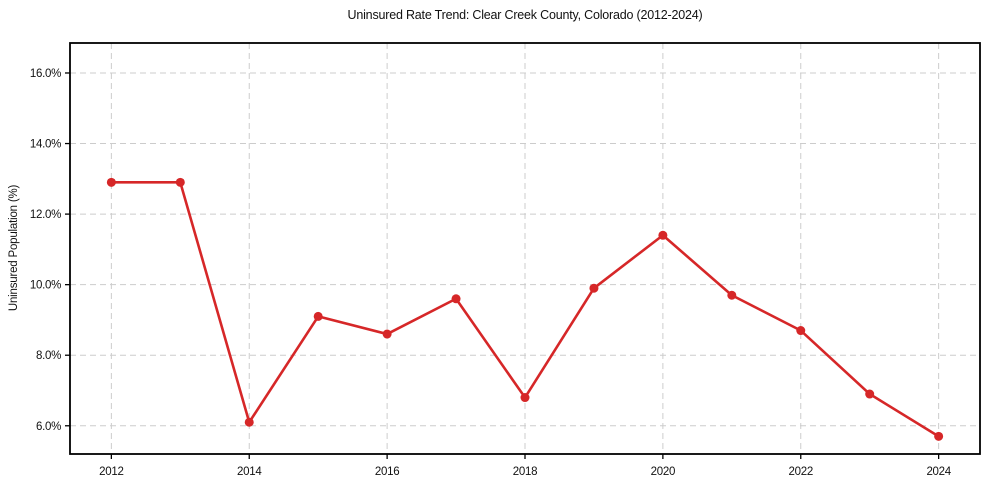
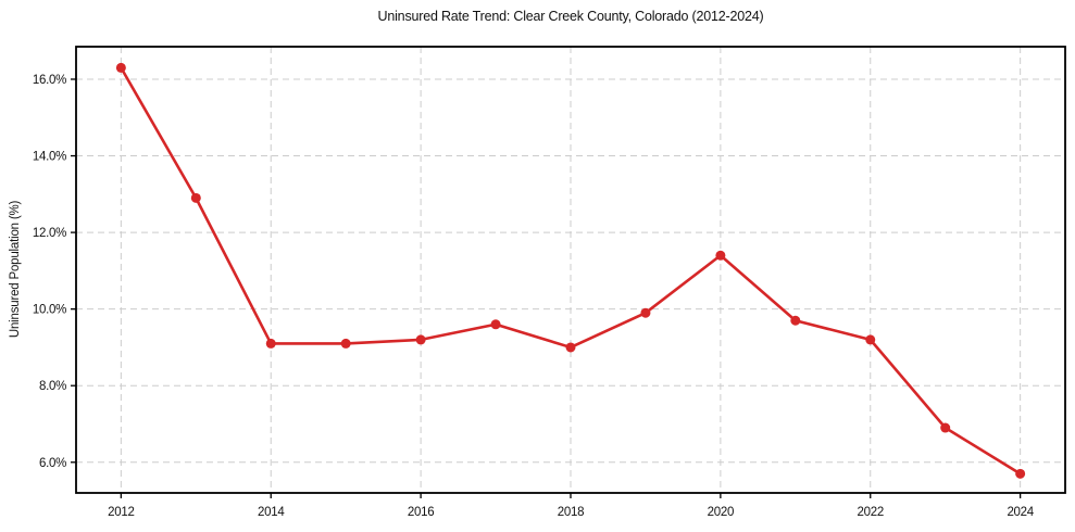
2012: 12.9% -> 16.3%
2014: 6.1% -> 9.1%
2016: 8.6% -> 9.2%
2018: 6.8% -> 9.0%
2022: 8.7% -> 9.2%
